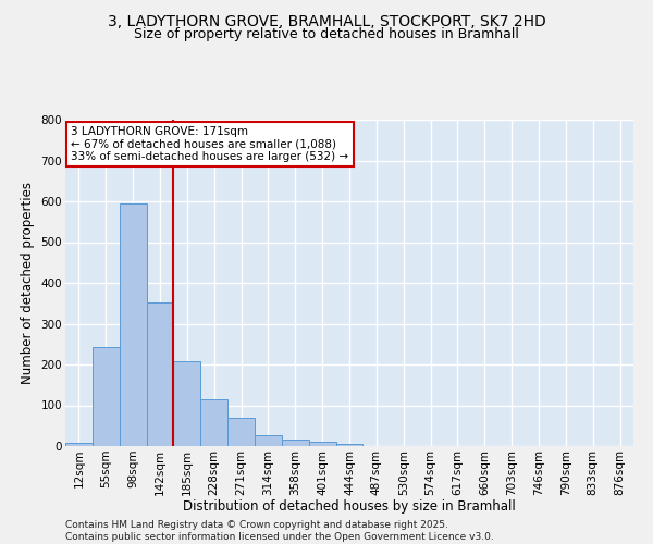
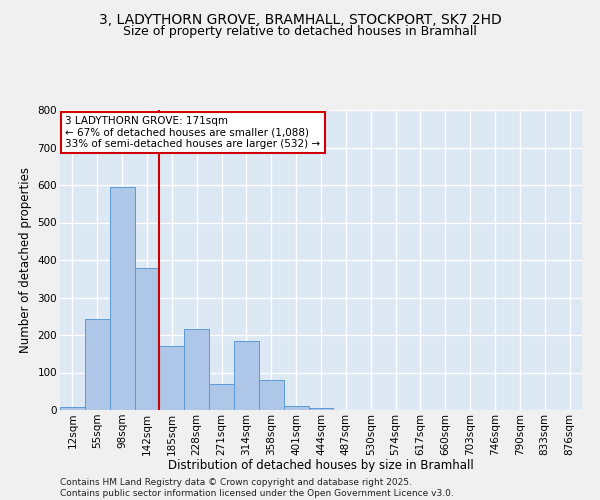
142sqm: 352 -> 380
185sqm: 207 -> 170
228sqm: 116 -> 215
314sqm: 27 -> 185
358sqm: 17 -> 80
